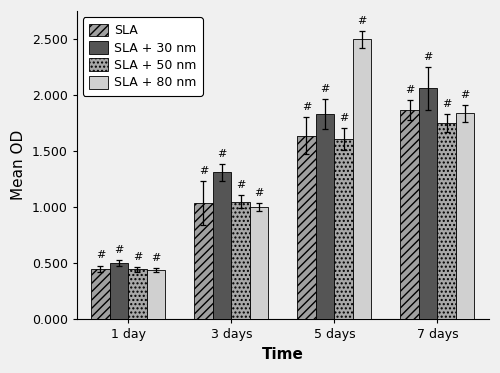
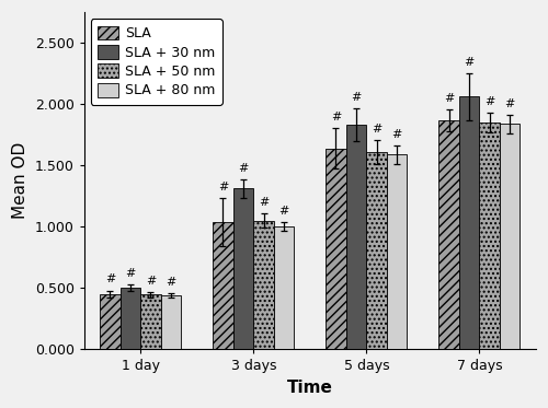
SLA + 80 nm/5 days: 2.50 -> 1.59
SLA + 50 nm/7 days: 1.75 -> 1.85
